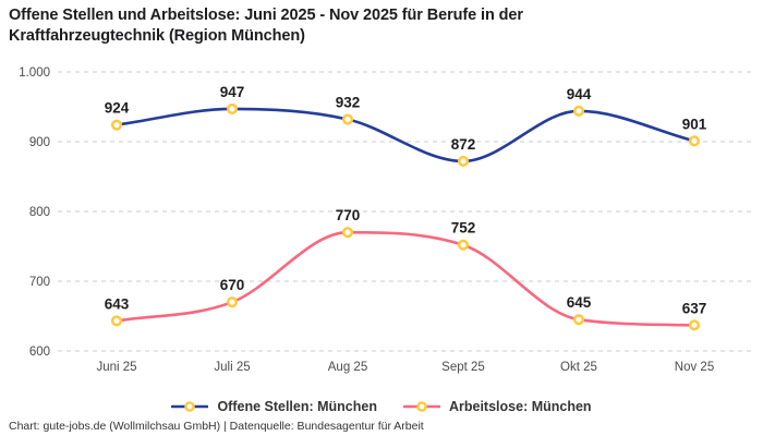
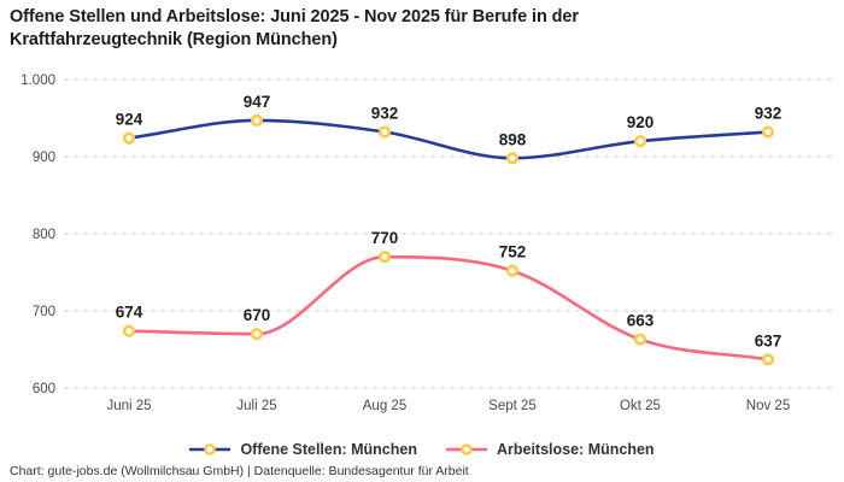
Arbeitslose: München/Juni 25: 643 -> 674
Offene Stellen: München/Sept 25: 872 -> 898
Offene Stellen: München/Okt 25: 944 -> 920
Arbeitslose: München/Okt 25: 645 -> 663
Offene Stellen: München/Nov 25: 901 -> 932
